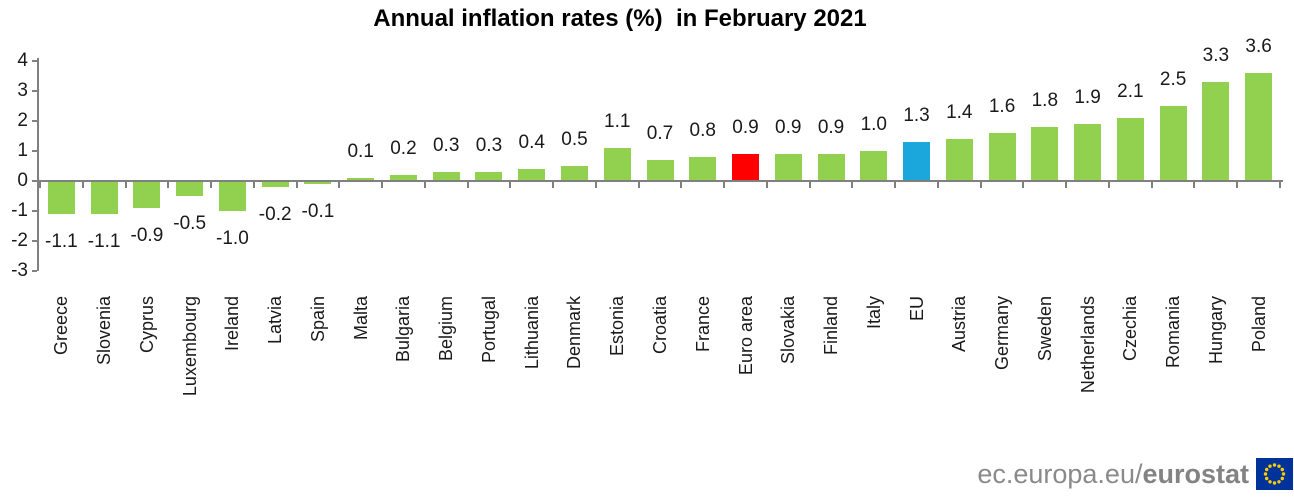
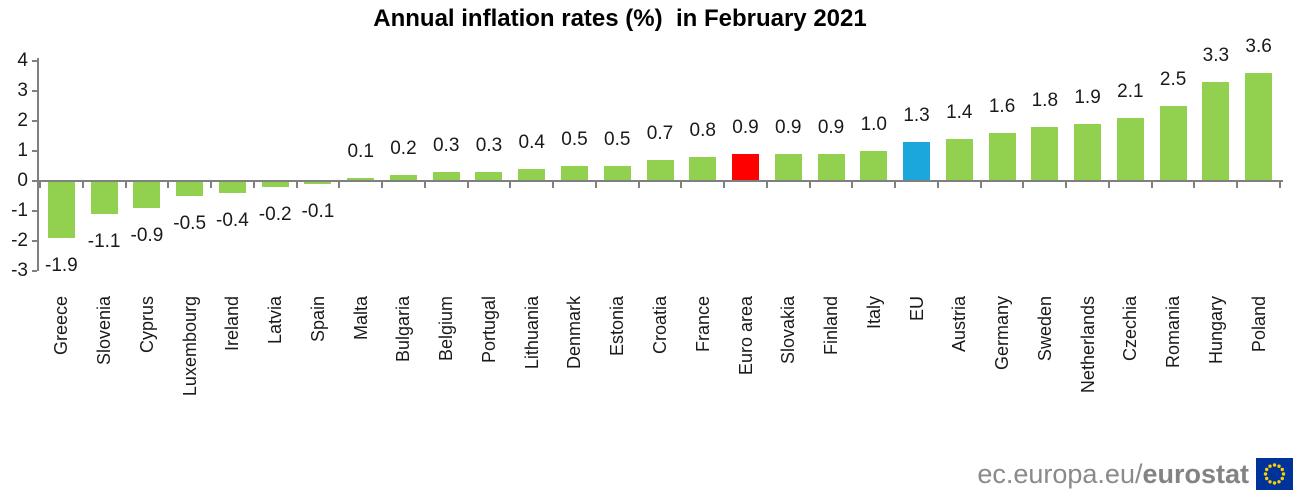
Greece: -1.1 -> -1.9
Ireland: -1.0 -> -0.4
Estonia: 1.1 -> 0.5
